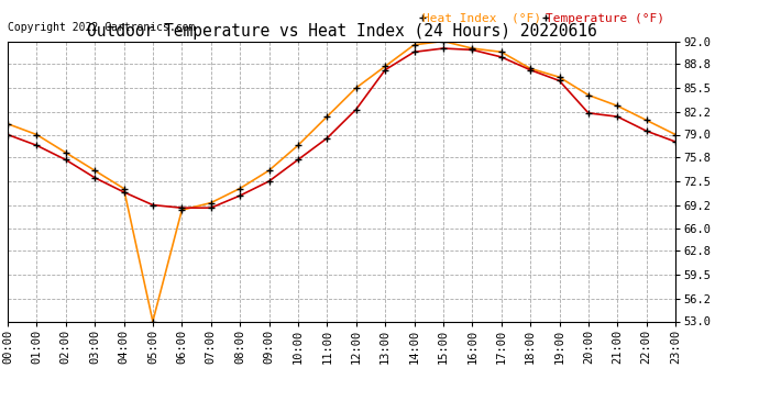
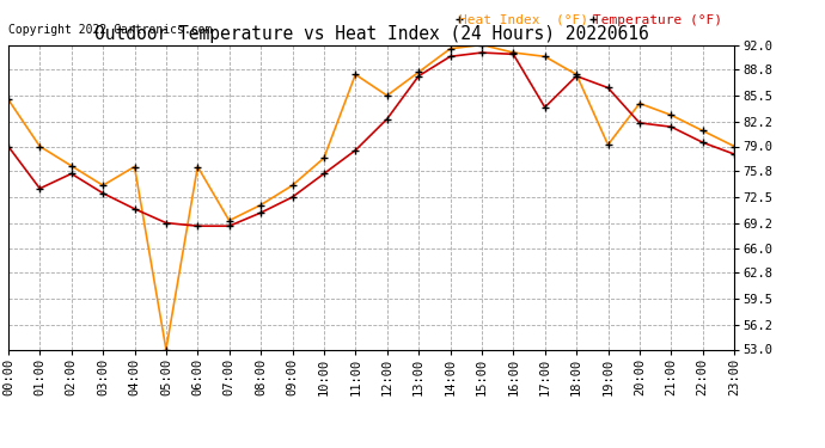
Heat Index (°F)/00:00: 80.5 -> 85.0
Temperature (°F)/01:00: 77.5 -> 73.6
Heat Index (°F)/04:00: 71.5 -> 76.4
Heat Index (°F)/06:00: 68.5 -> 76.4
Heat Index (°F)/11:00: 81.5 -> 88.2
Temperature (°F)/17:00: 89.8 -> 84.0
Heat Index (°F)/19:00: 87.0 -> 79.2
